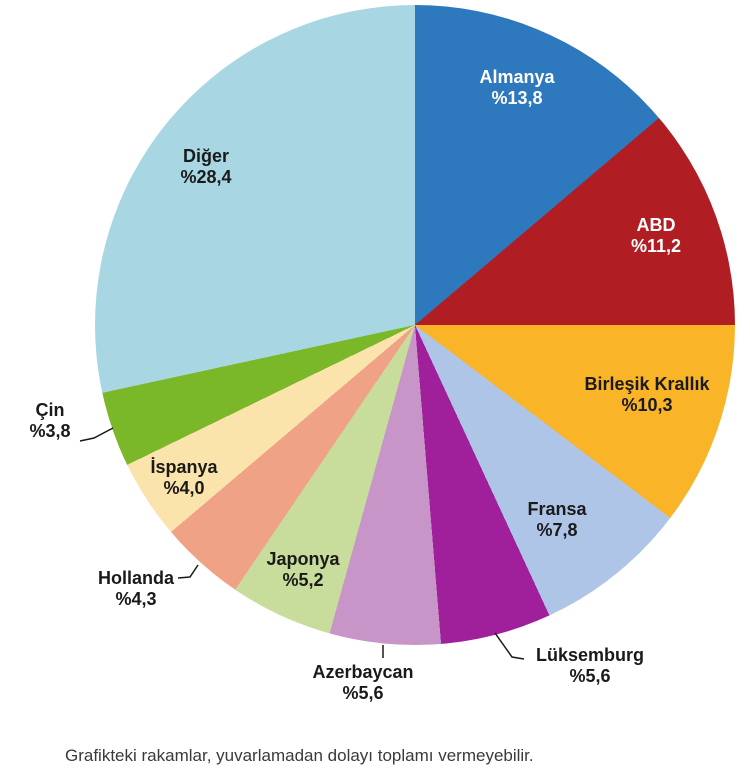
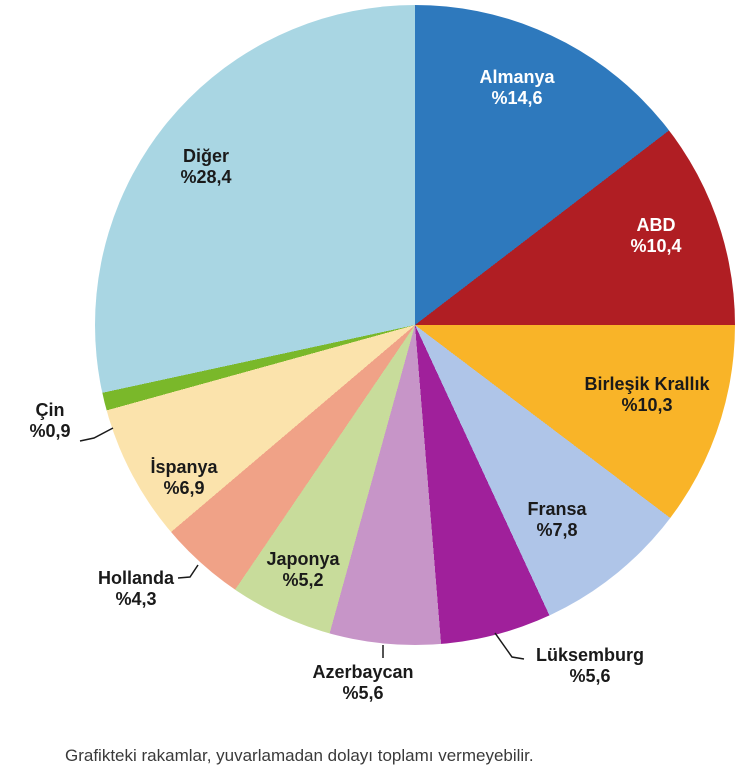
Almanya: 13,8 -> 14,6
ABD: 11,2 -> 10,4
İspanya: 4,0 -> 6,9
Çin: 3,8 -> 0,9
